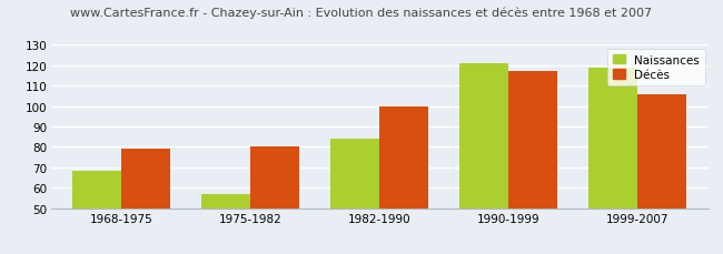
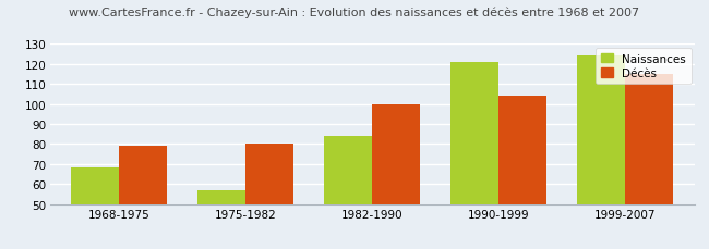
Décès/1990-1999: 117 -> 104
Naissances/1999-2007: 119 -> 124
Décès/1999-2007: 106 -> 115
